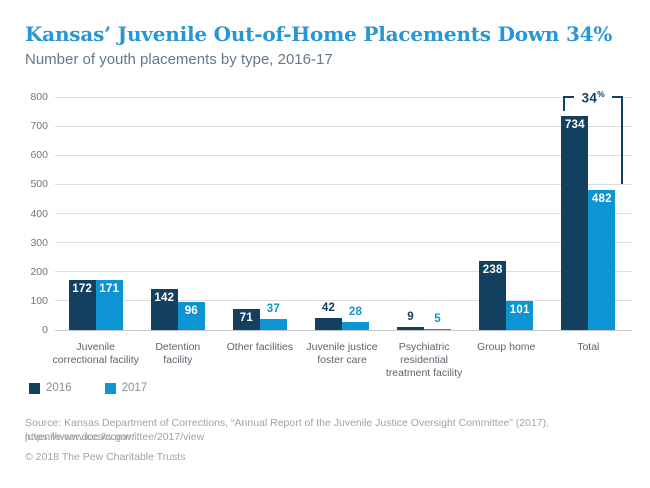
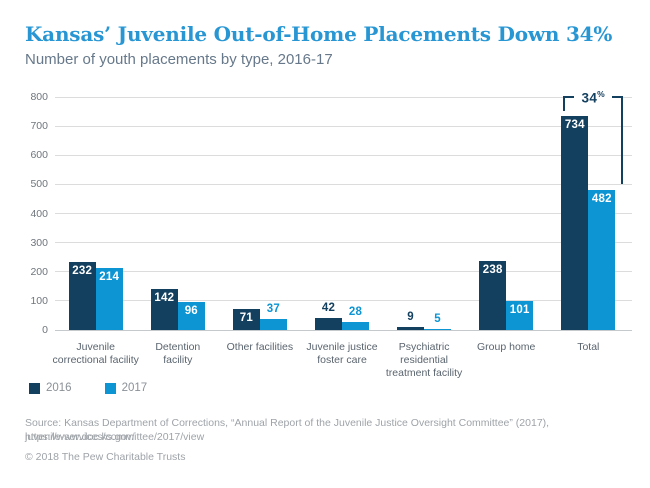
2016/Juvenile correctional facility: 172 -> 232
2017/Juvenile correctional facility: 171 -> 214
